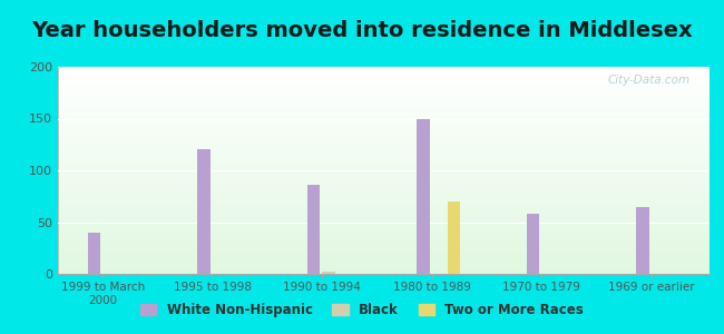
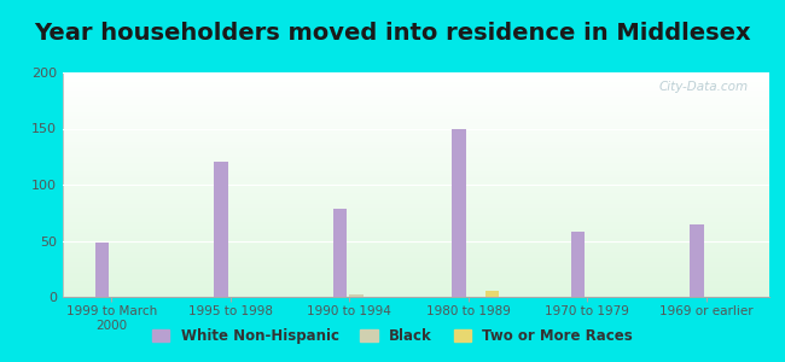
White Non-Hispanic/1999 to March 2000: 40 -> 48
White Non-Hispanic/1990 to 1994: 86 -> 78
Two or More Races/1980 to 1989: 70 -> 5
